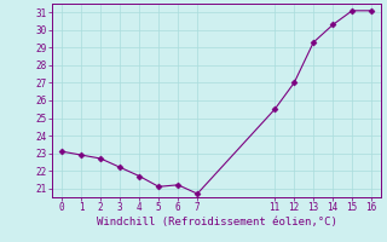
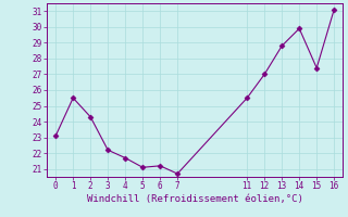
1: 22.9 -> 25.5
2: 22.7 -> 24.3
13: 29.3 -> 28.8
14: 30.3 -> 29.9
15: 31.1 -> 27.4
